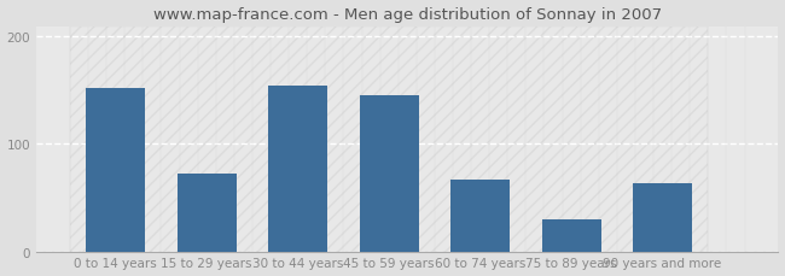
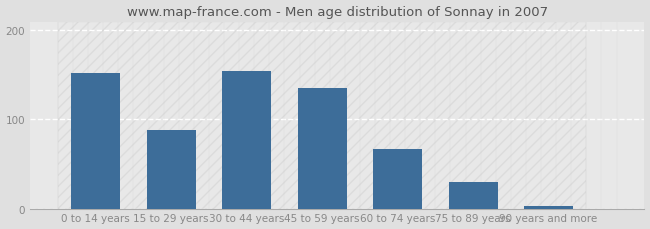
15 to 29 years: 72 -> 88
45 to 59 years: 146 -> 135
90 years and more: 64 -> 3
